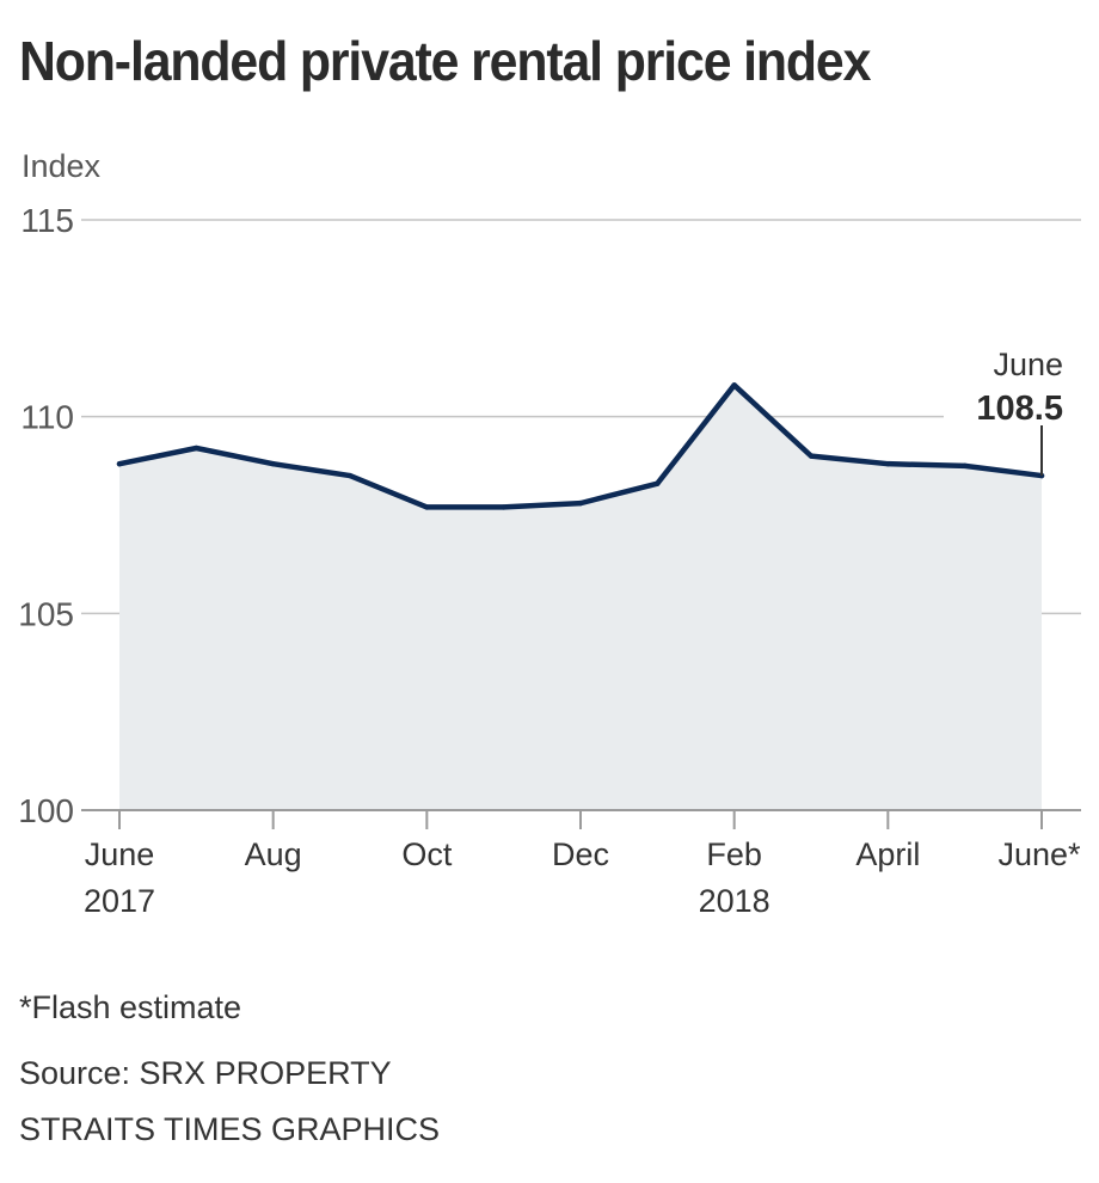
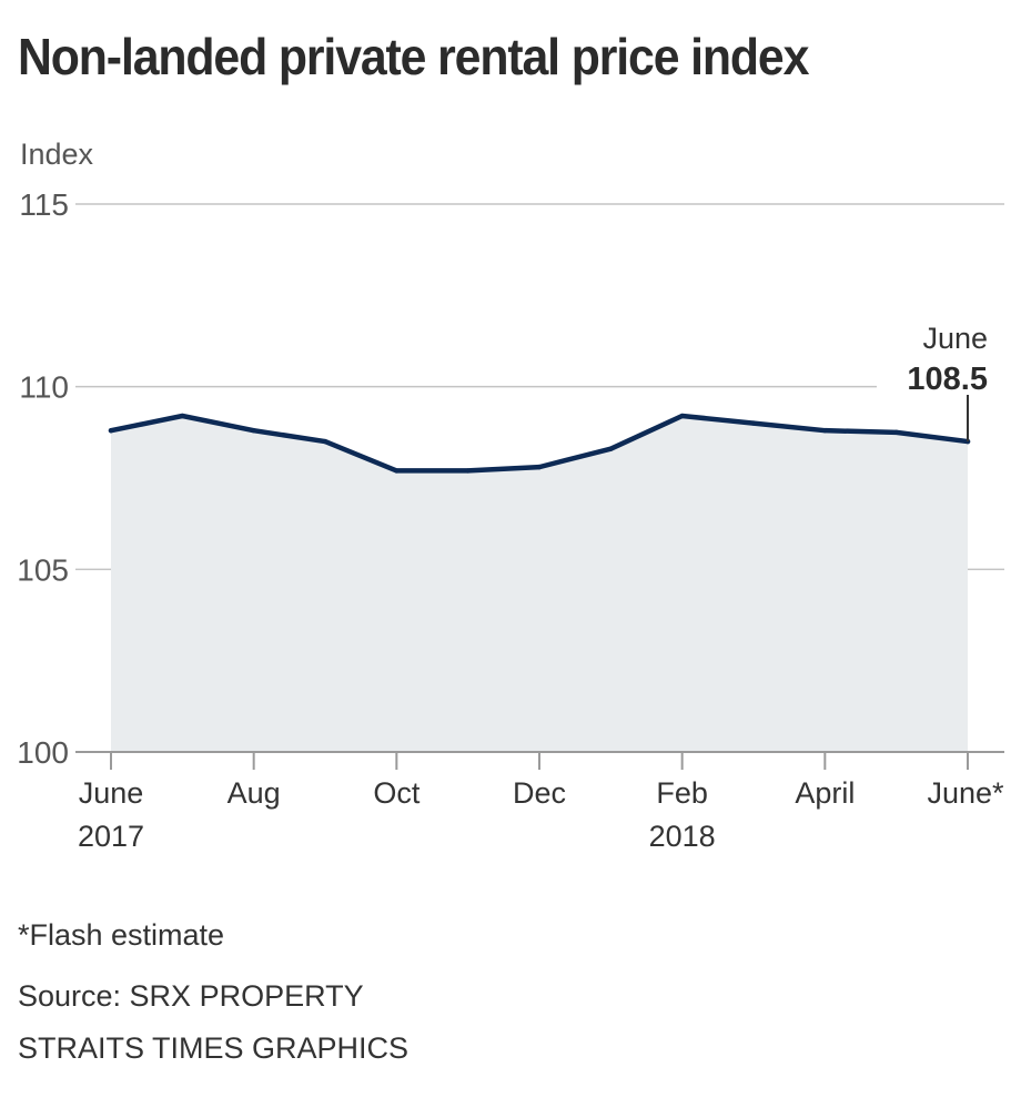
Feb 2018: 110.8 -> 109.2
